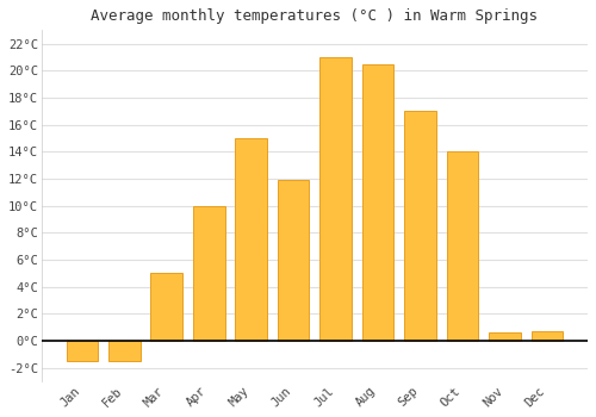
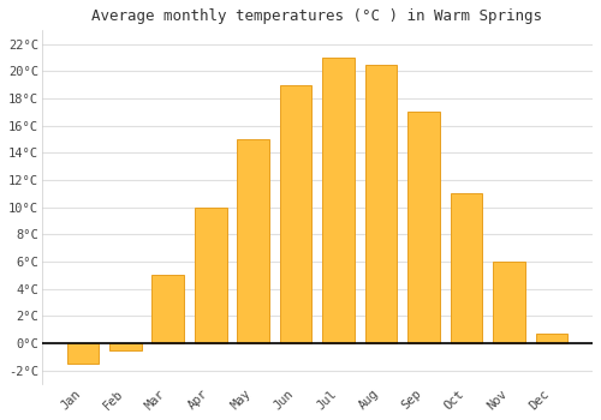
Feb: -1.5°C -> -0.5°C
Jun: 11.9°C -> 19.0°C
Oct: 14.0°C -> 11.0°C
Nov: 0.6°C -> 6.0°C
